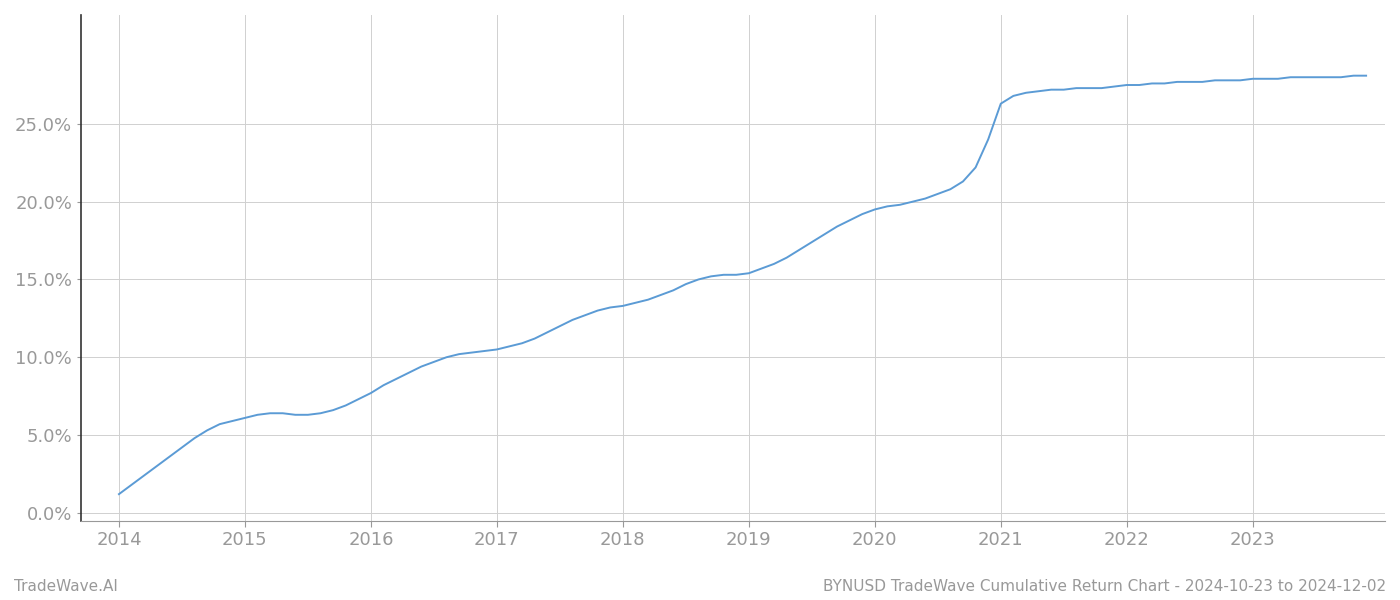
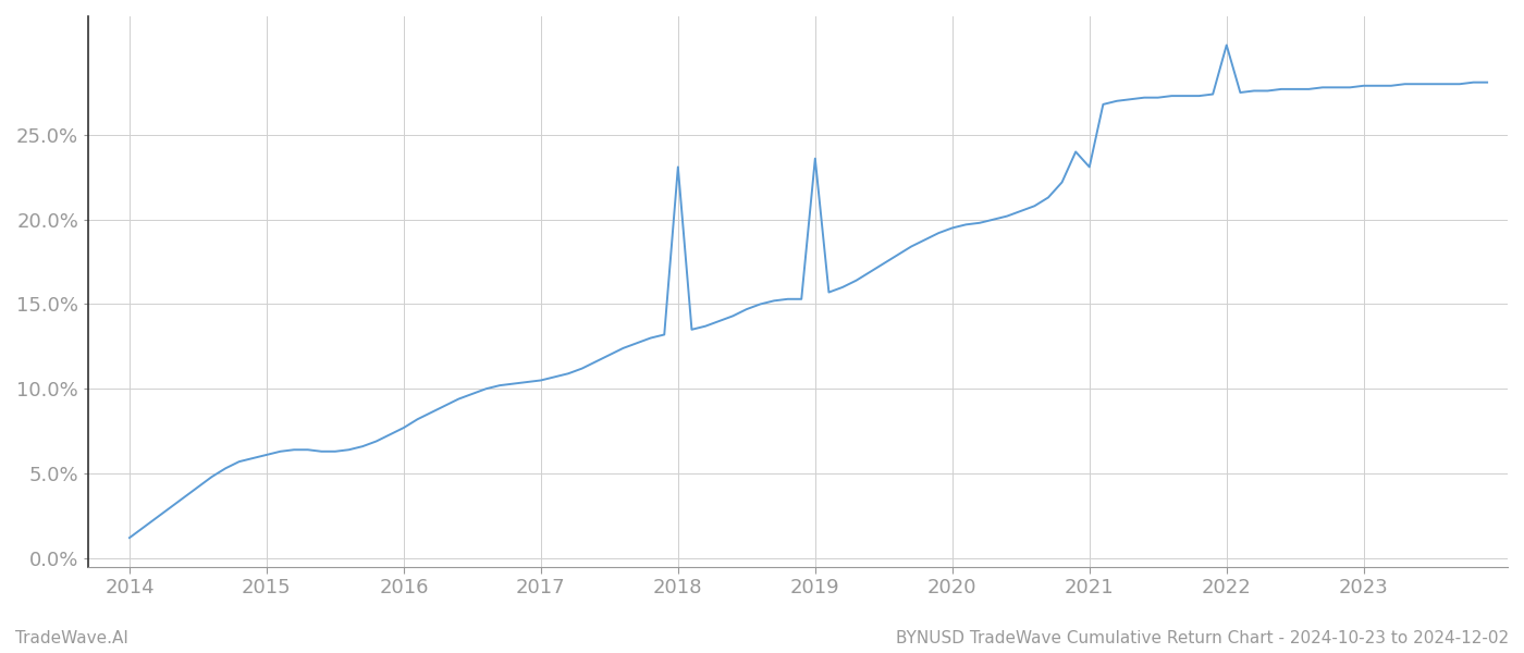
2018: 13.3% -> 23.1%
2019: 15.4% -> 23.6%
2021: 26.3% -> 23.1%
2022: 27.5% -> 30.3%
